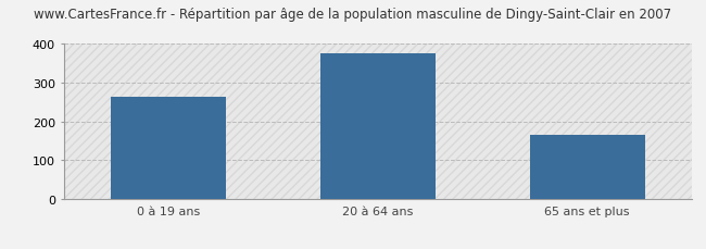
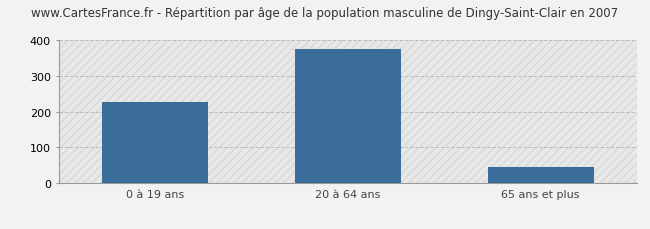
0 à 19 ans: 265 -> 228
65 ans et plus: 165 -> 46
